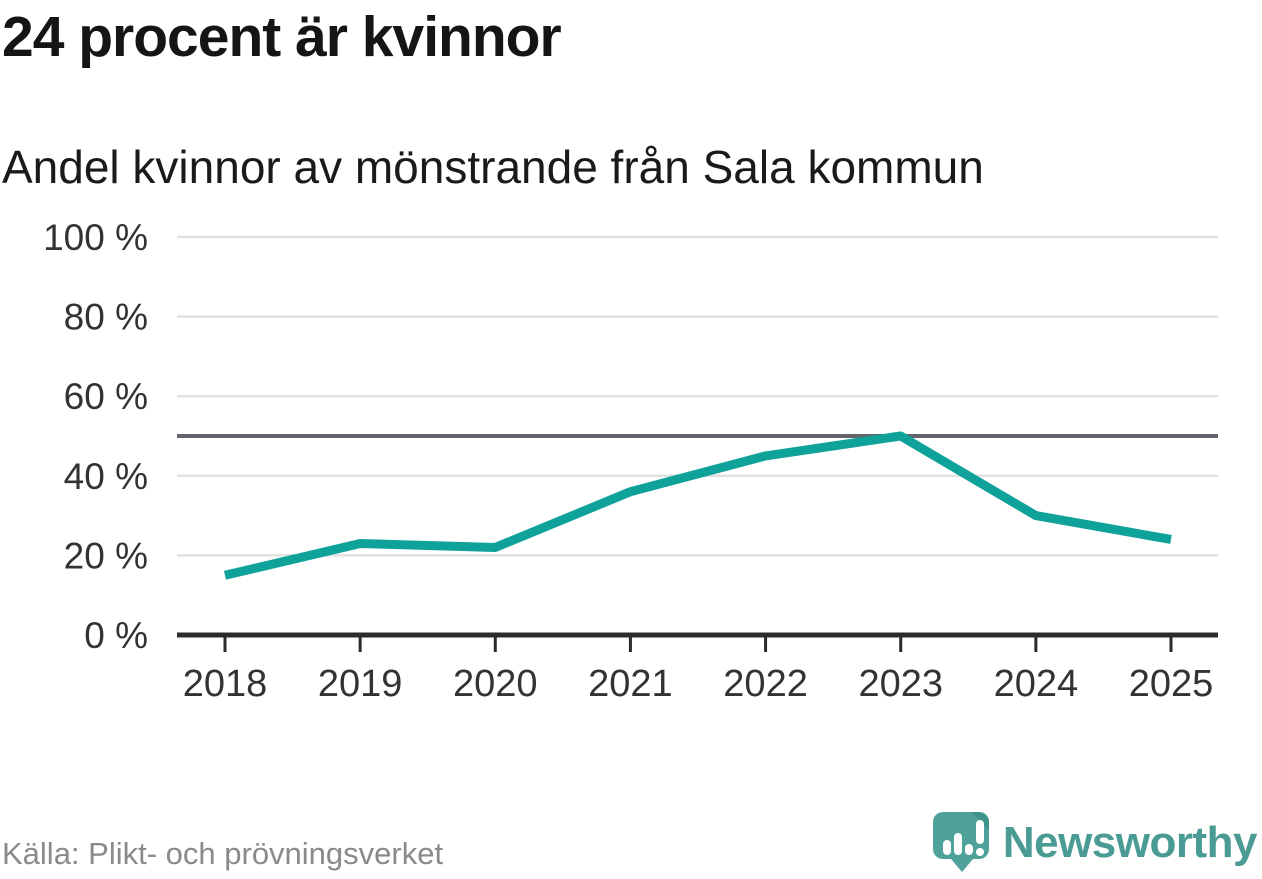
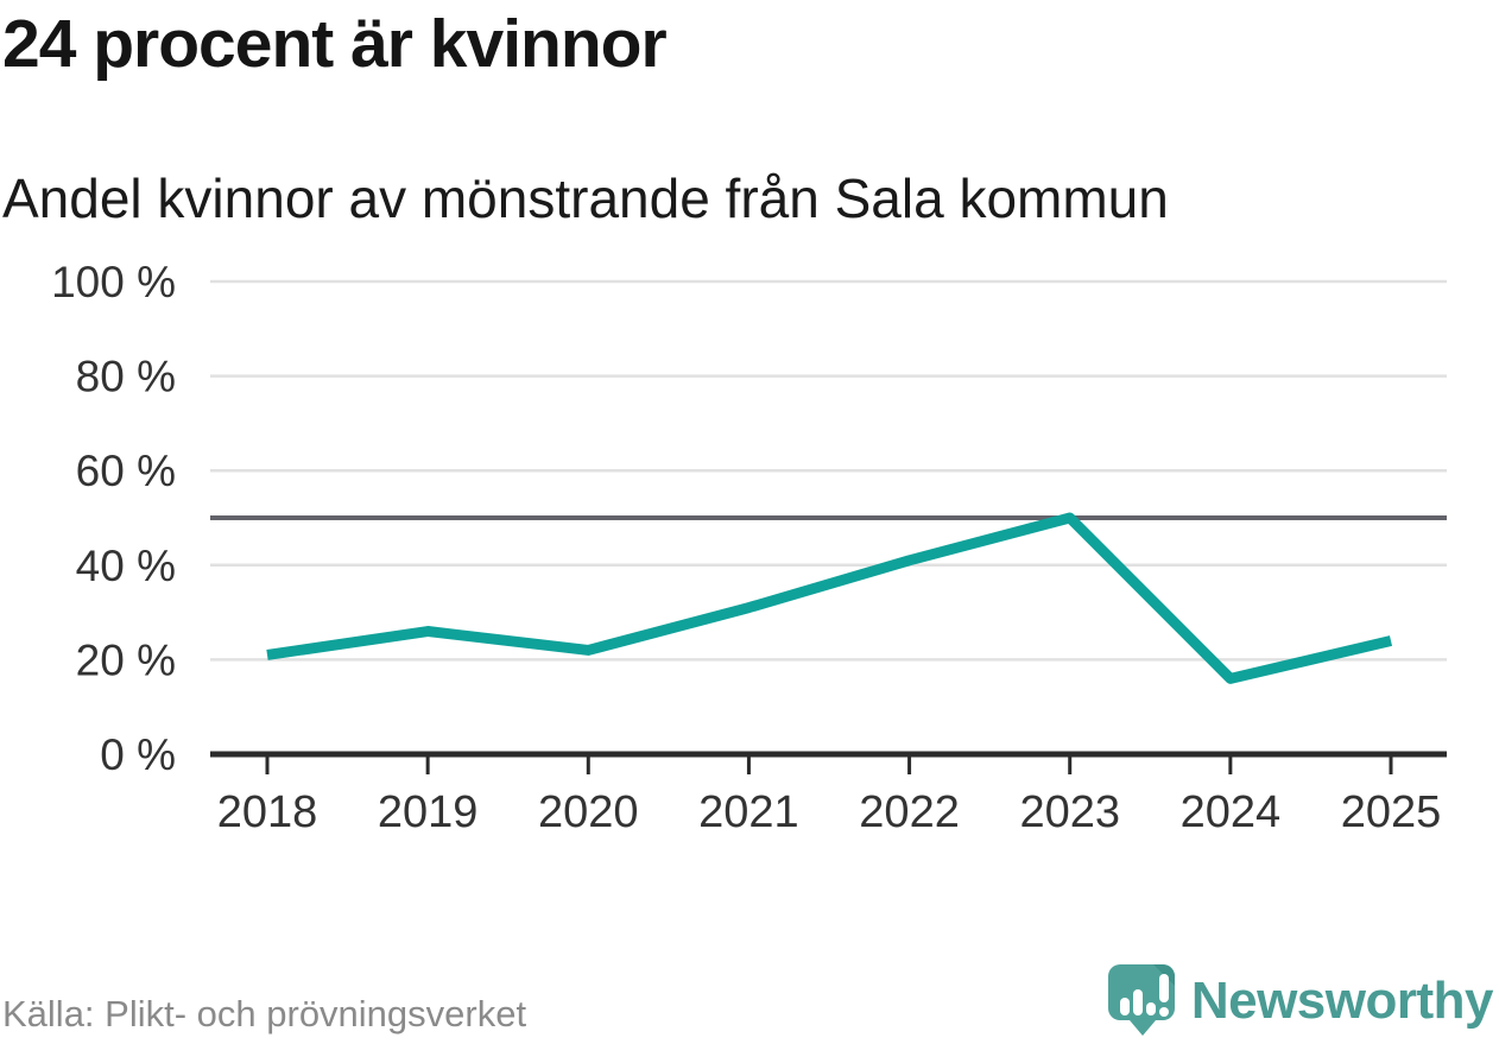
2018: 15% -> 21%
2019: 23% -> 26%
2021: 36% -> 31%
2022: 45% -> 41%
2024: 30% -> 16%
